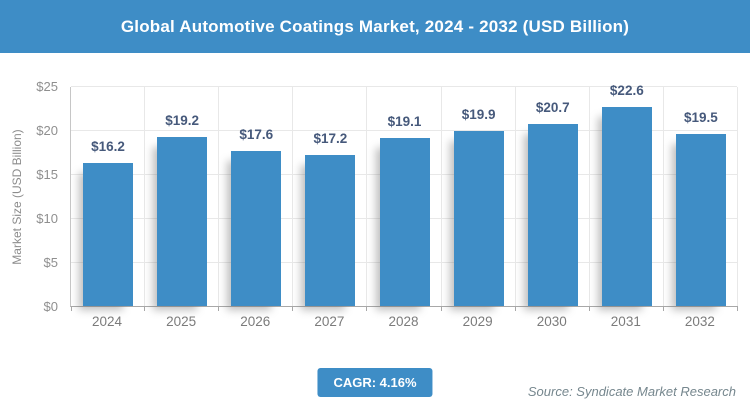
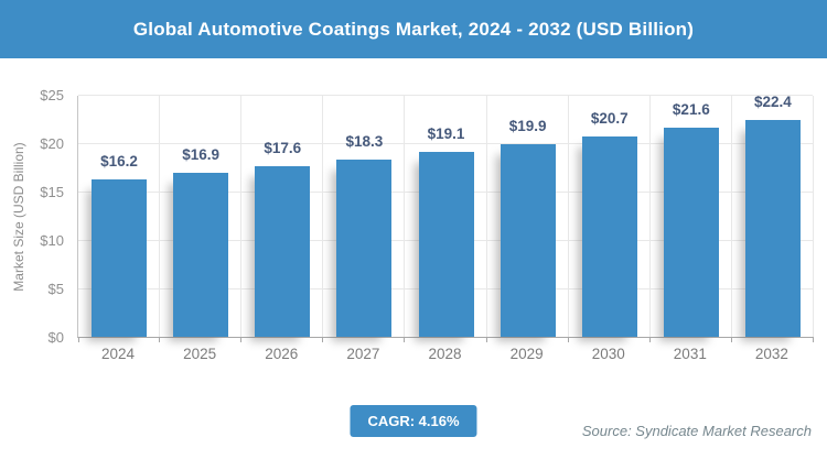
2025: $19.2 -> $16.9
2027: $17.2 -> $18.3
2031: $22.6 -> $21.6
2032: $19.5 -> $22.4
